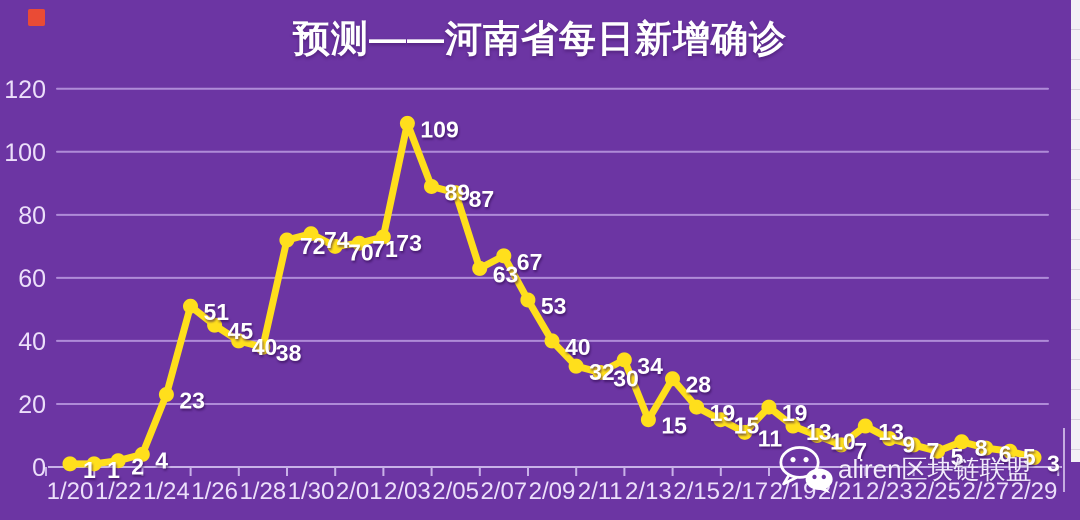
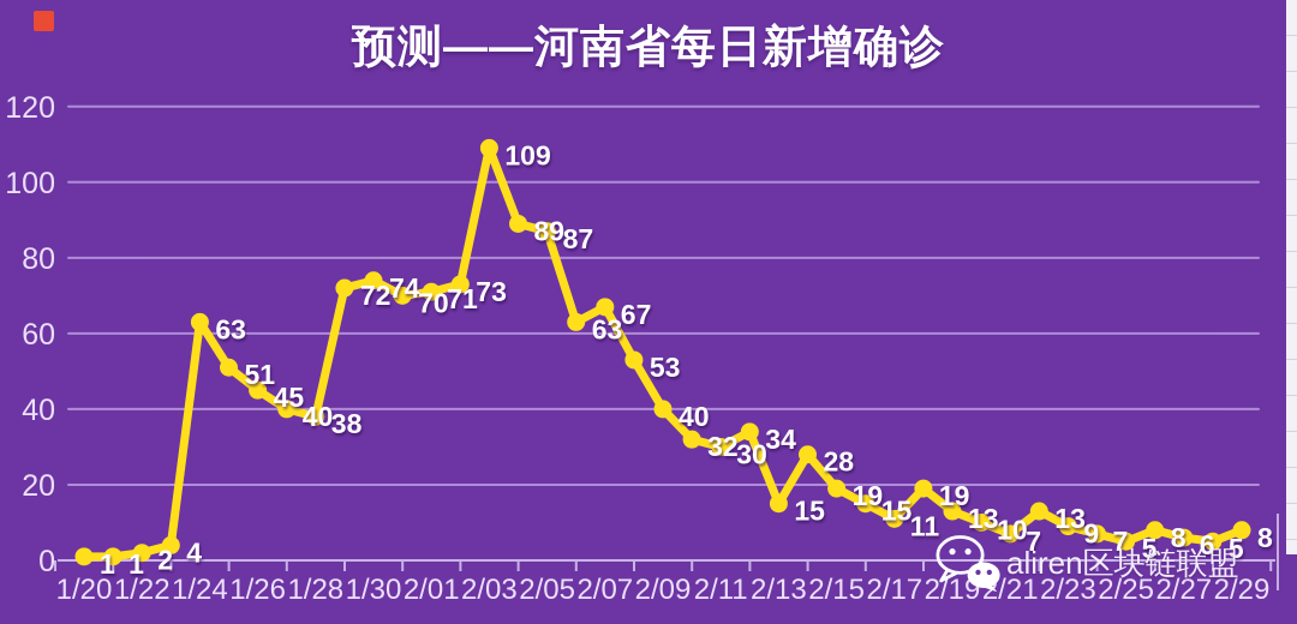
1/24: 23 -> 63
2/29: 3 -> 8
